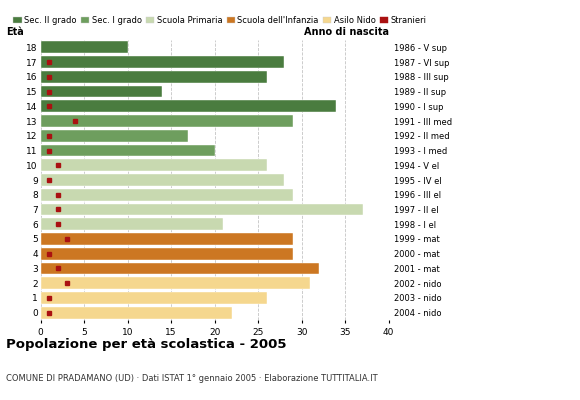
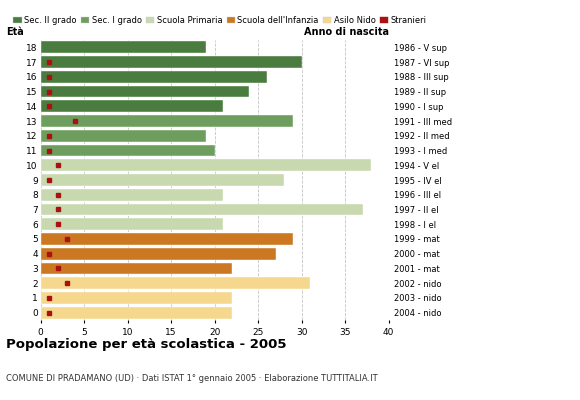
18: 10 -> 19
17: 28 -> 30
15: 14 -> 24
14: 34 -> 21
12: 17 -> 19
10: 26 -> 38
8: 29 -> 21
4: 29 -> 27
3: 32 -> 22
1: 26 -> 22
